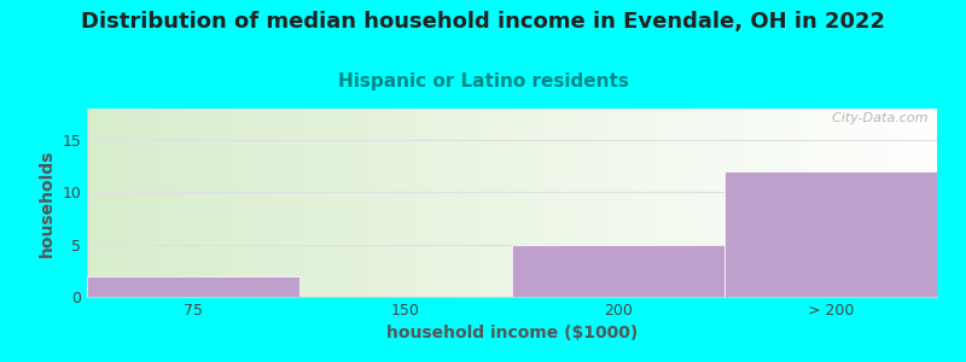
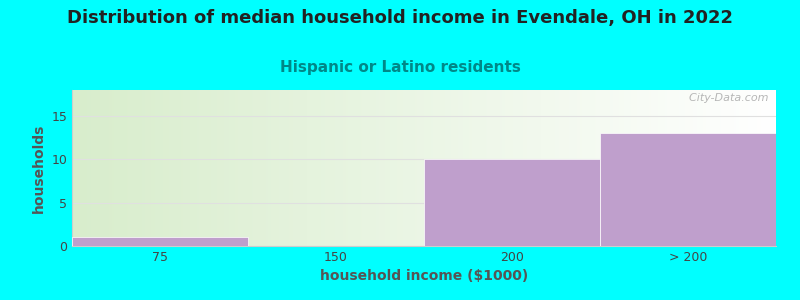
75: 2 -> 1
200: 5 -> 10
> 200: 12 -> 13
